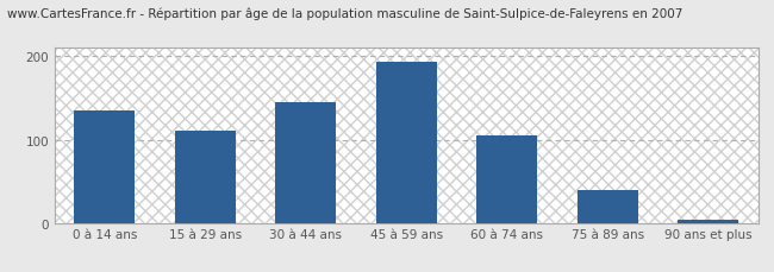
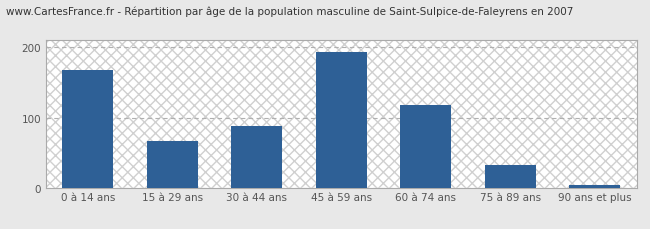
0 à 14 ans: 135 -> 168
15 à 29 ans: 110 -> 66
30 à 44 ans: 145 -> 88
60 à 74 ans: 105 -> 118
75 à 89 ans: 40 -> 32
